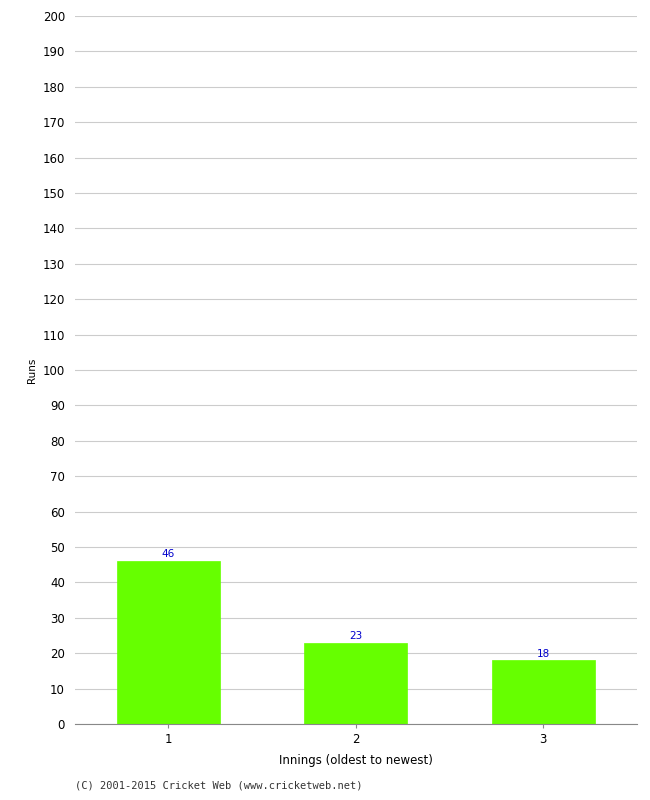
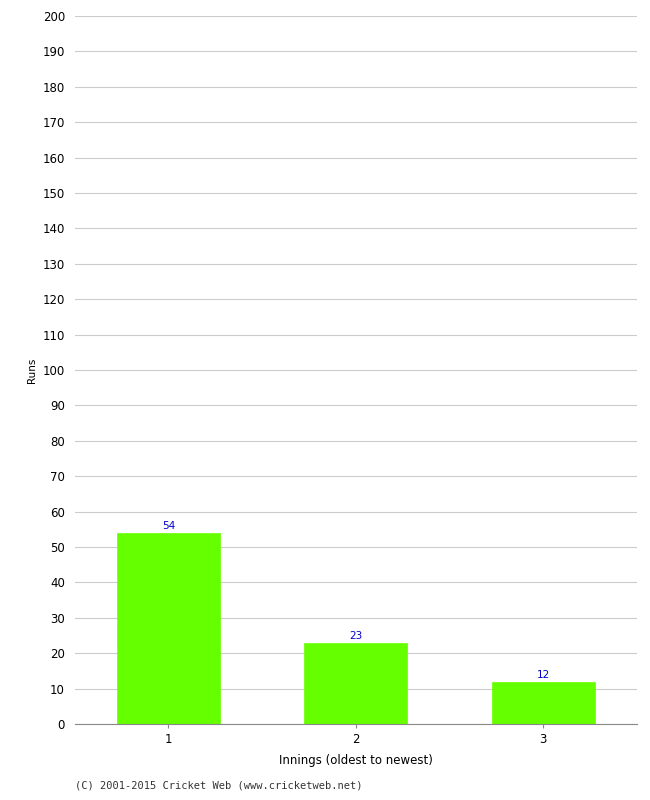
1: 46 -> 54
3: 18 -> 12
